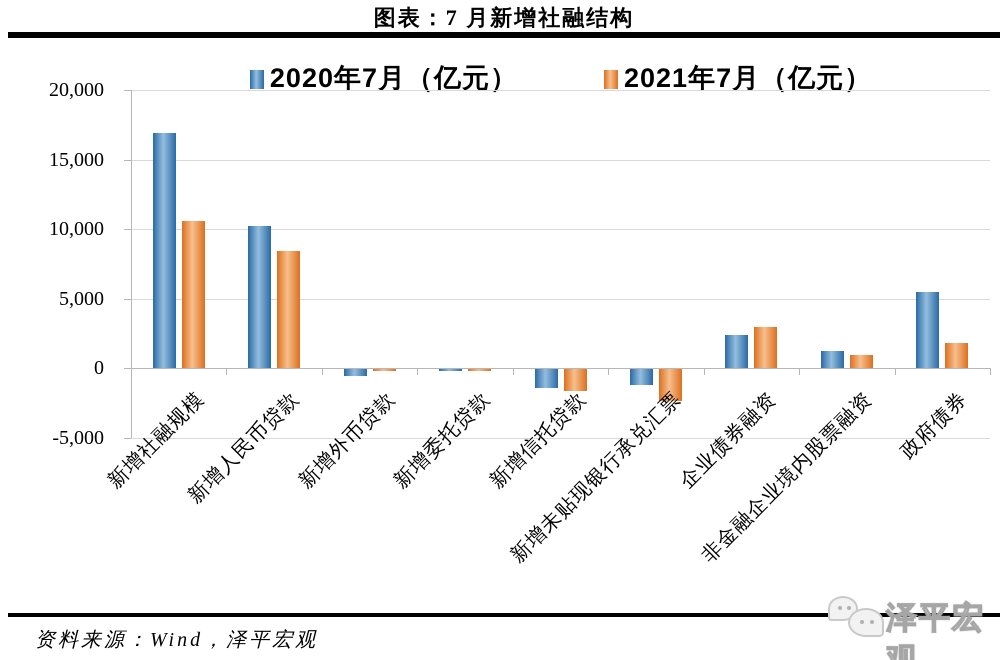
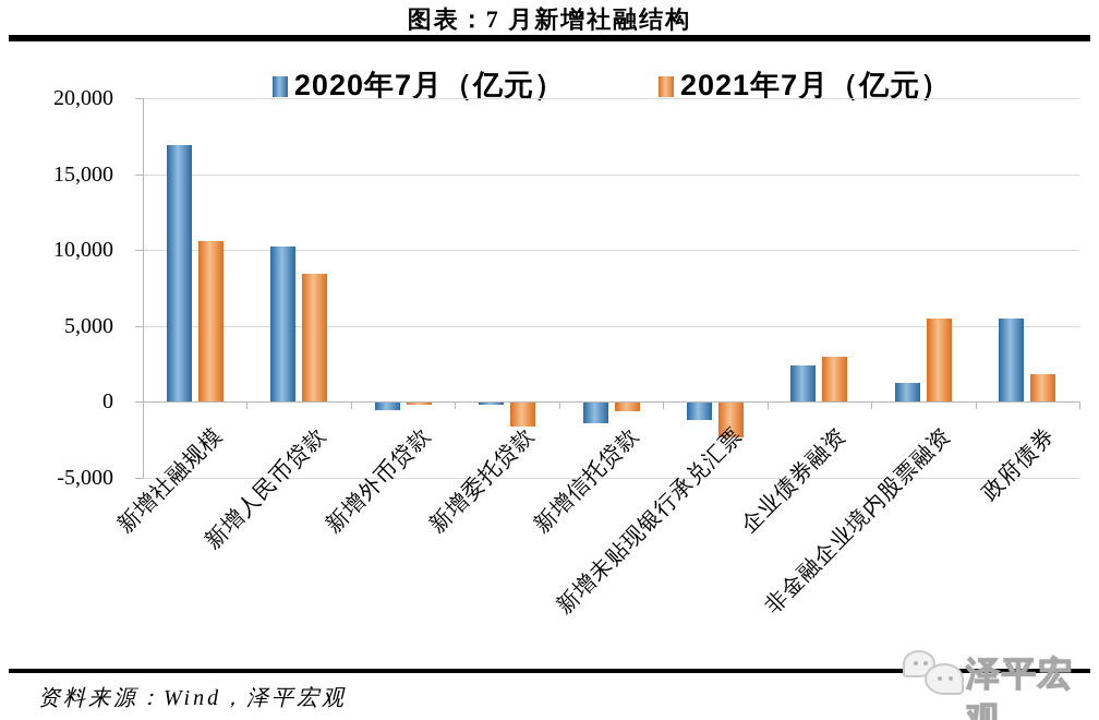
2021年7月（亿元）/新增委托贷款: -200 -> -1600
2021年7月（亿元）/新增信托贷款: -1600 -> -600
2021年7月（亿元）/非金融企业境内股票融资: 900 -> 5500
